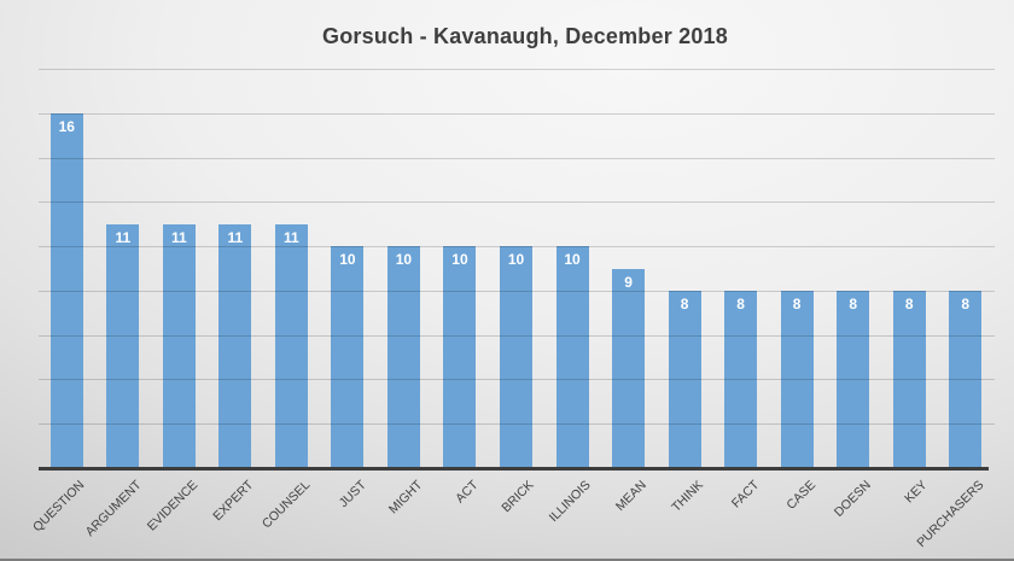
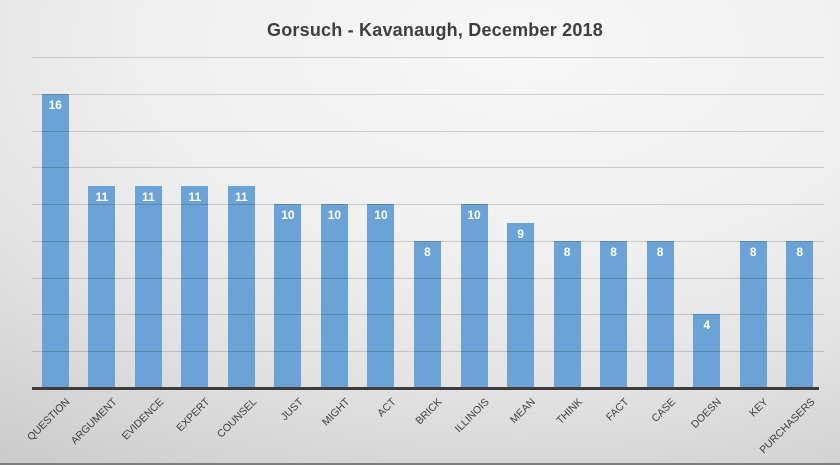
BRICK: 10 -> 8
DOESN: 8 -> 4
